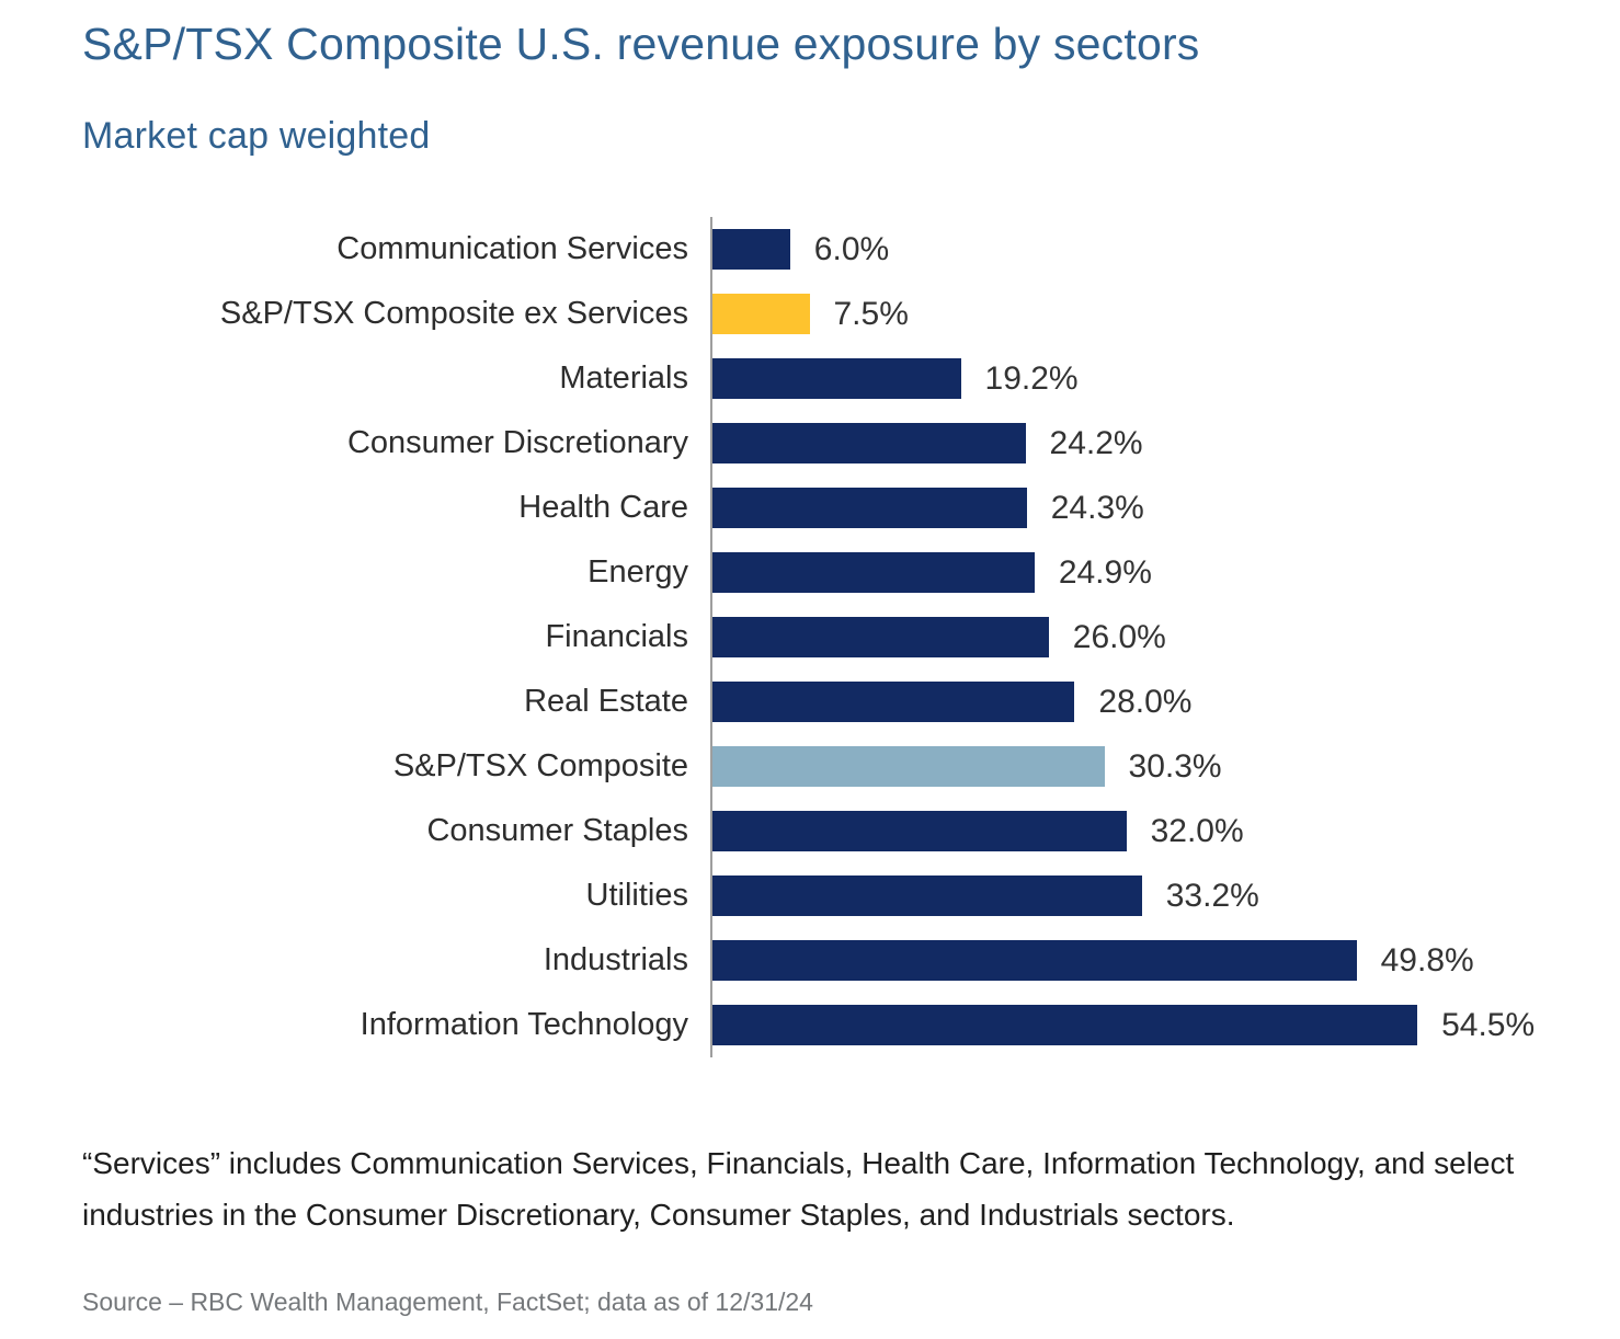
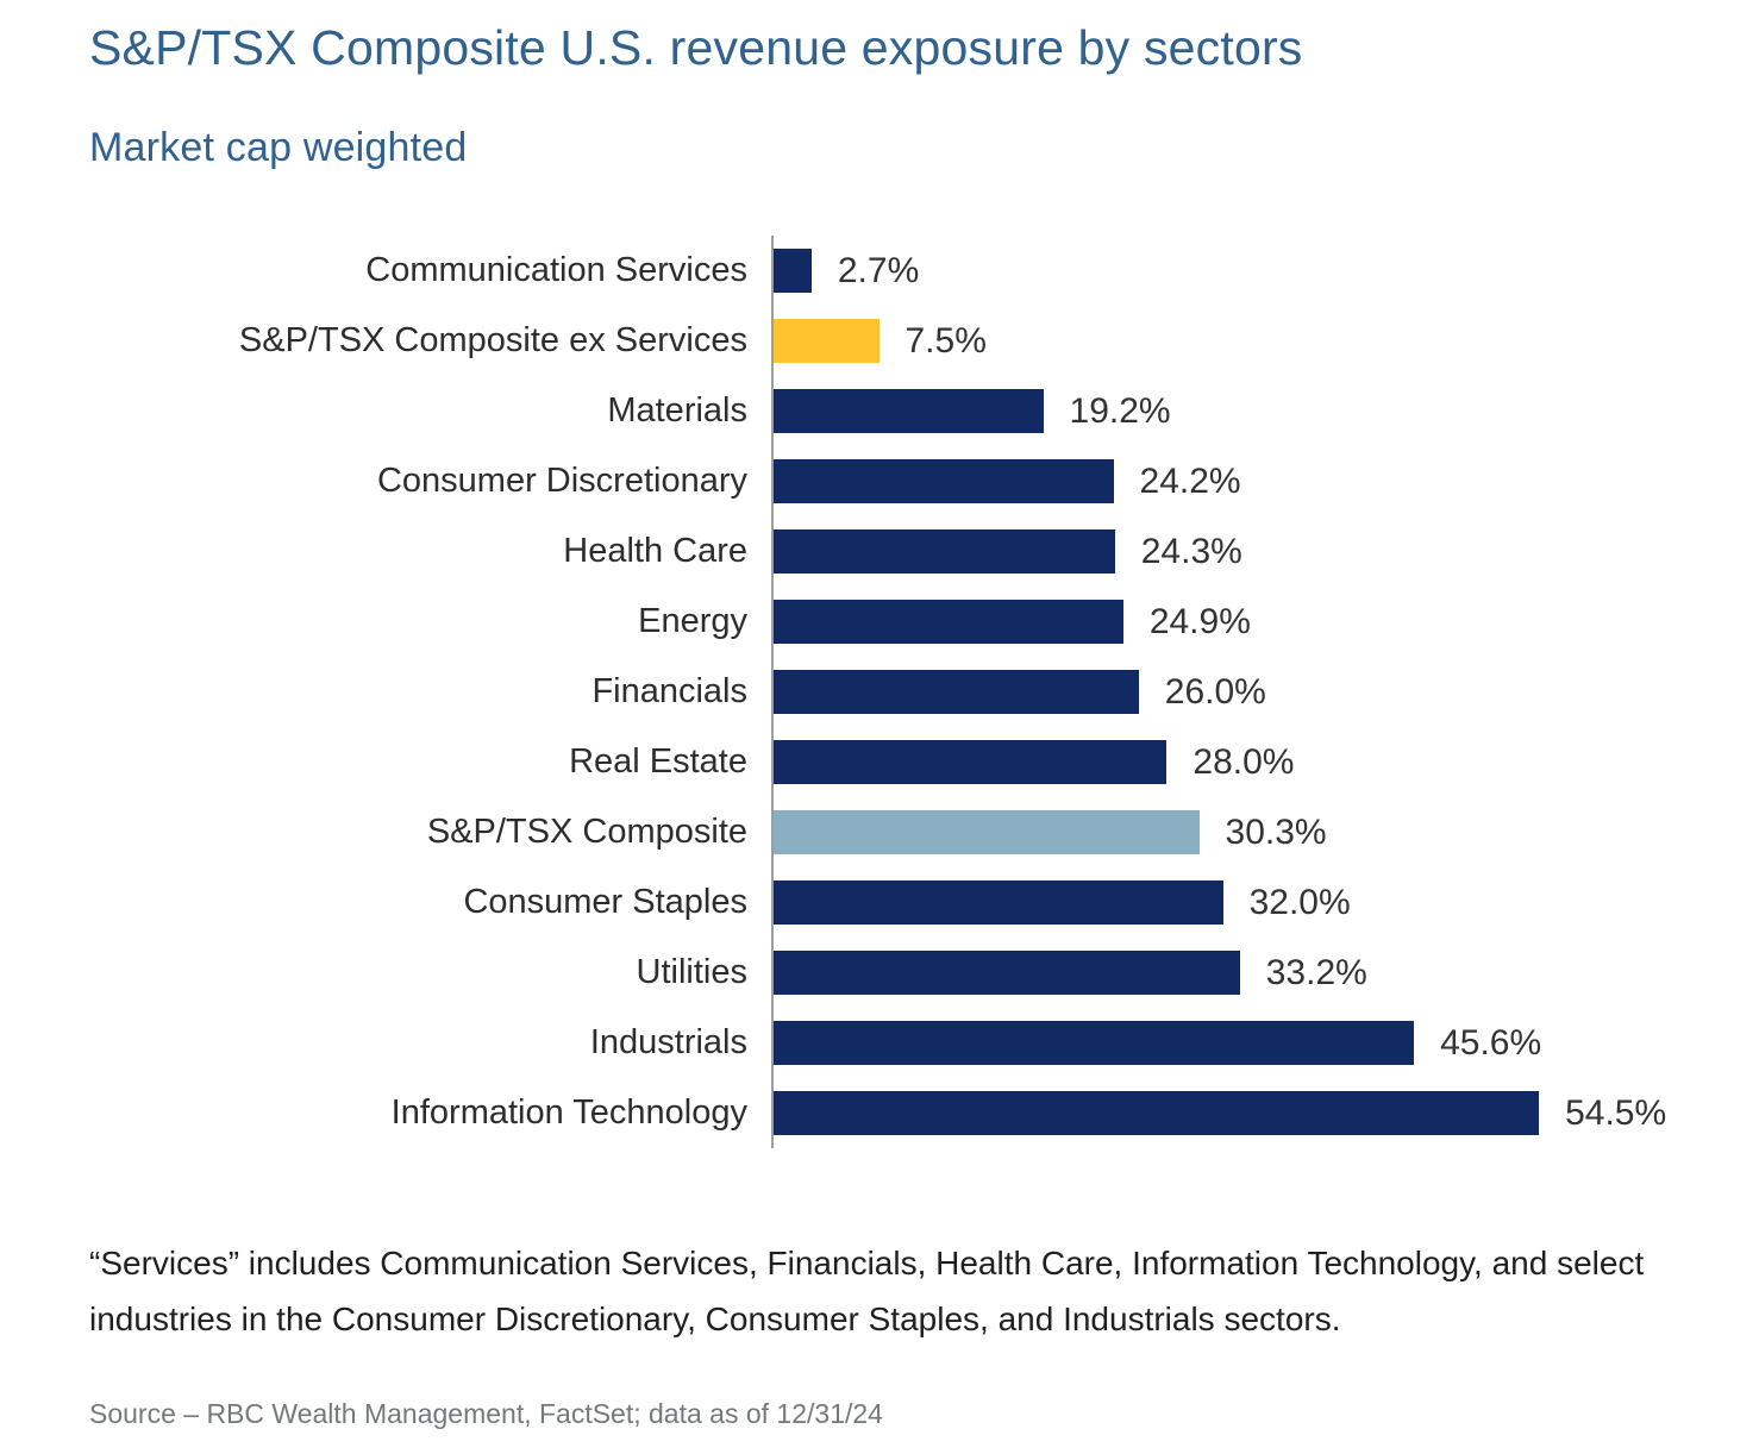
Communication Services: 6.0% -> 2.7%
Industrials: 49.8% -> 45.6%
